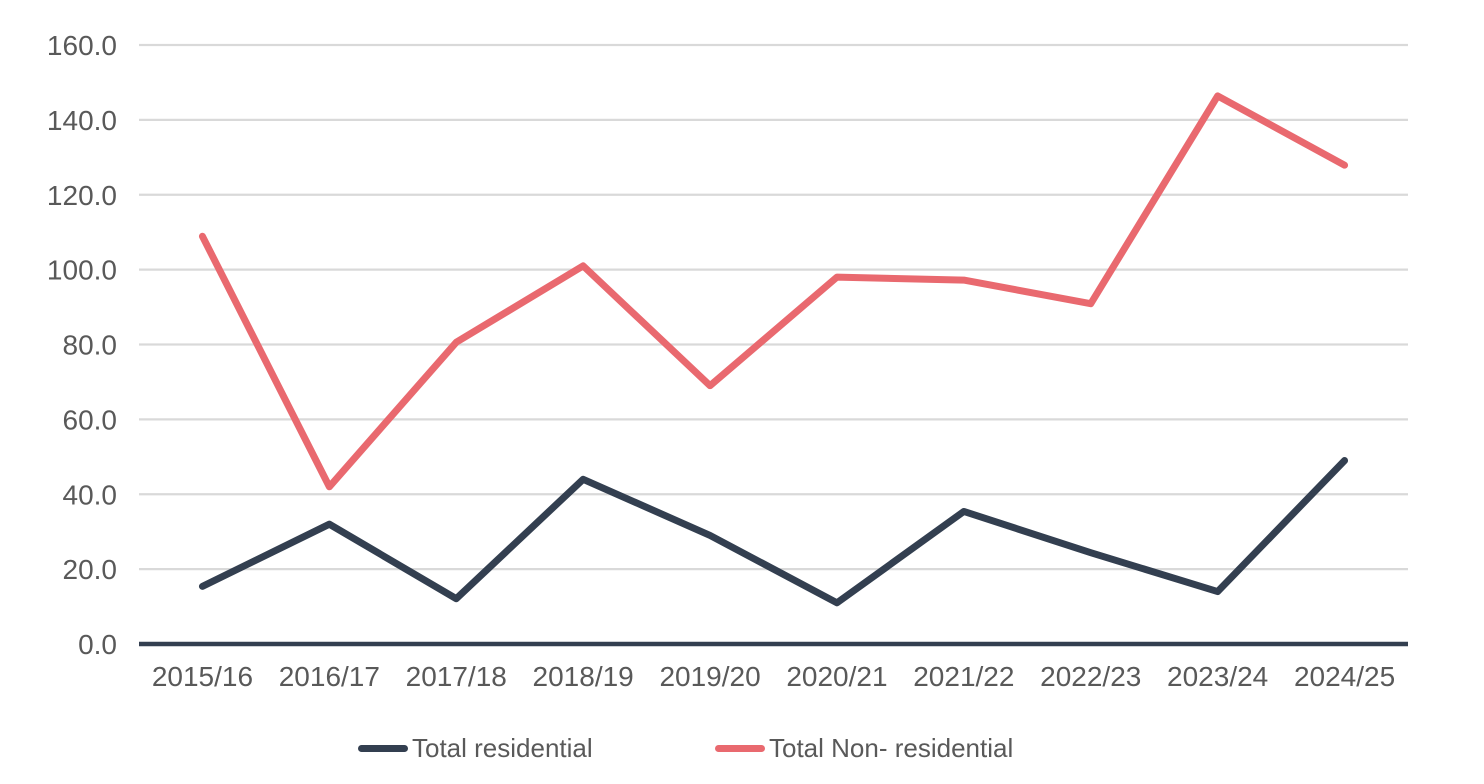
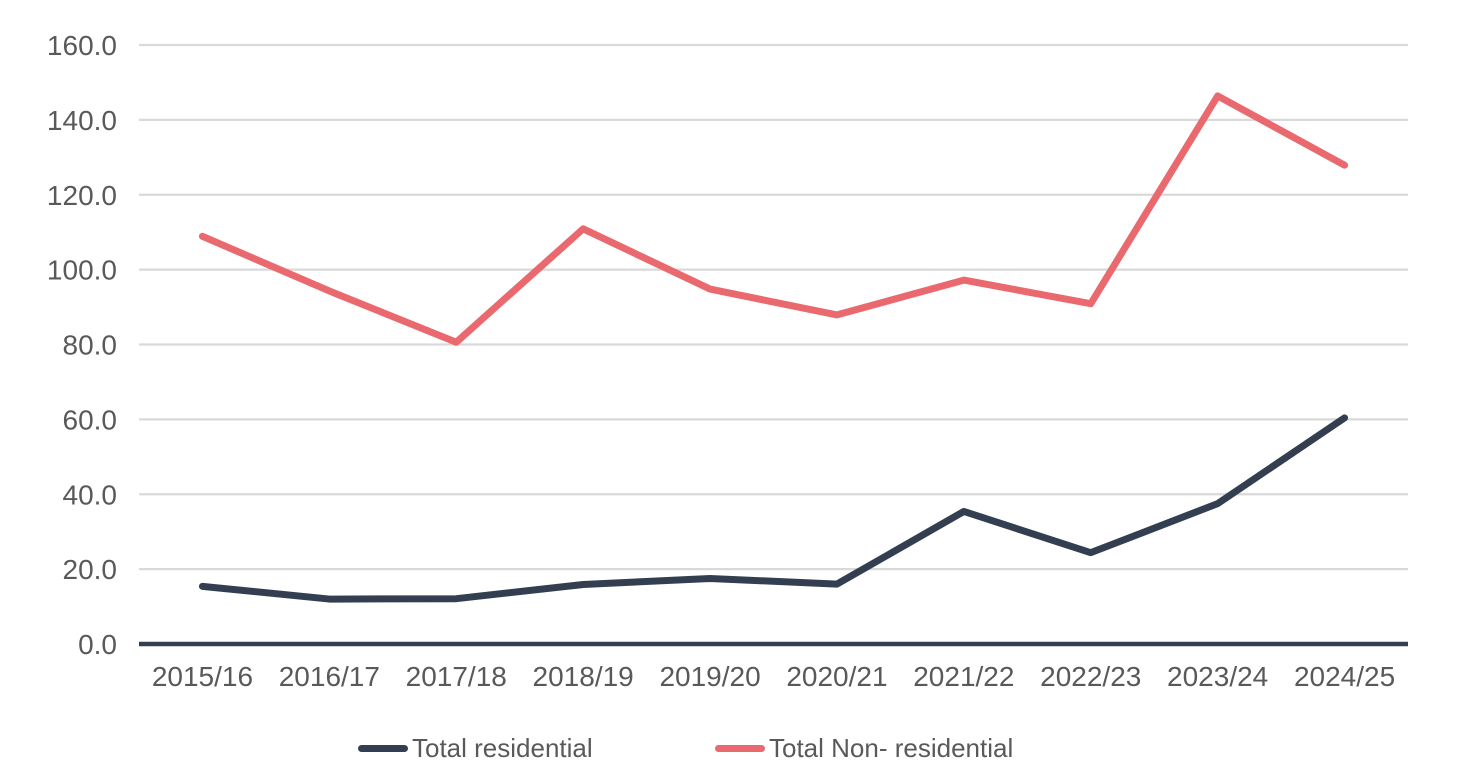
Total residential/2016/17: 32 -> 12
Total Non- residential/2016/17: 42 -> 94
Total residential/2018/19: 44 -> 16
Total Non- residential/2018/19: 101 -> 111
Total residential/2019/20: 29 -> 18
Total Non- residential/2019/20: 69 -> 95
Total residential/2020/21: 11 -> 16
Total Non- residential/2020/21: 98 -> 88
Total residential/2023/24: 14 -> 38
Total residential/2024/25: 49 -> 60
